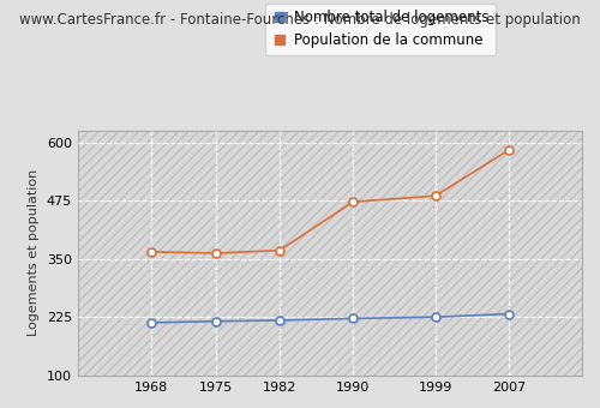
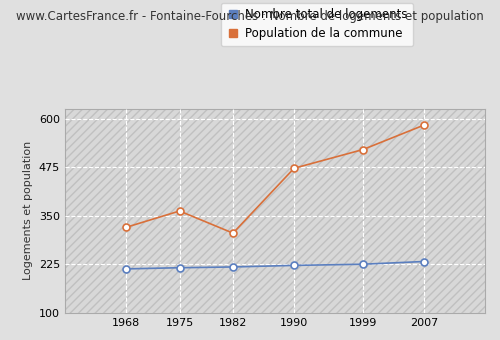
Population de la commune/1968: 365 -> 320
Population de la commune/1982: 368 -> 305
Population de la commune/1999: 485 -> 520
